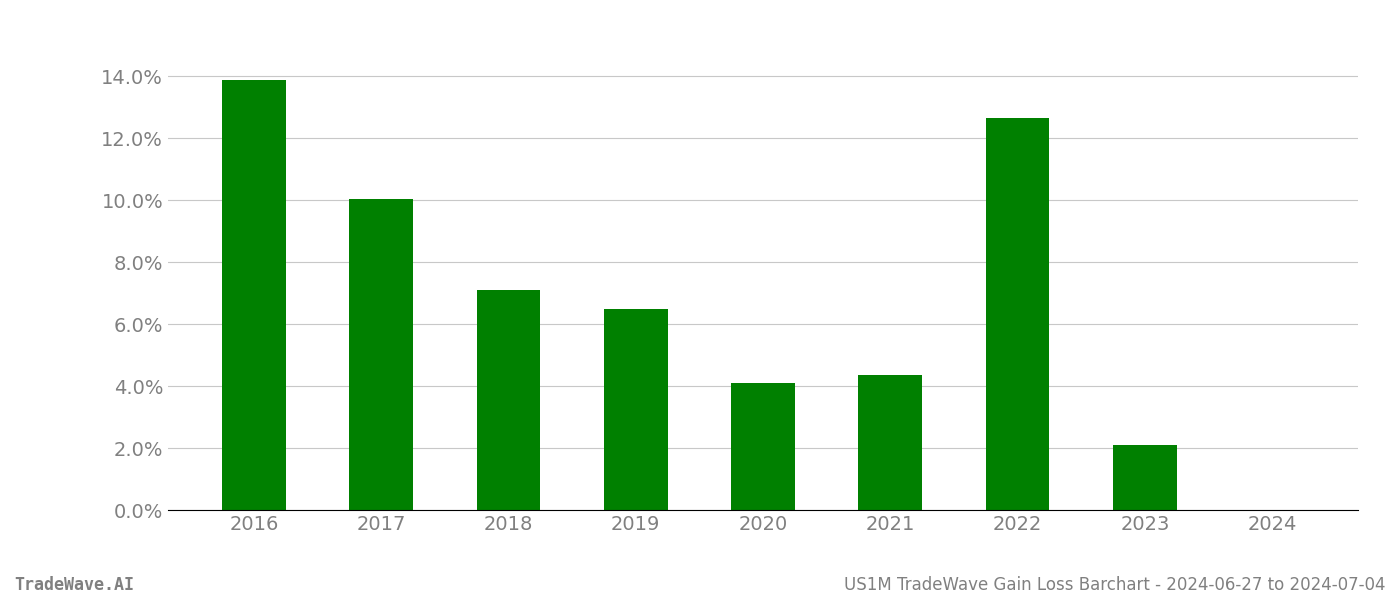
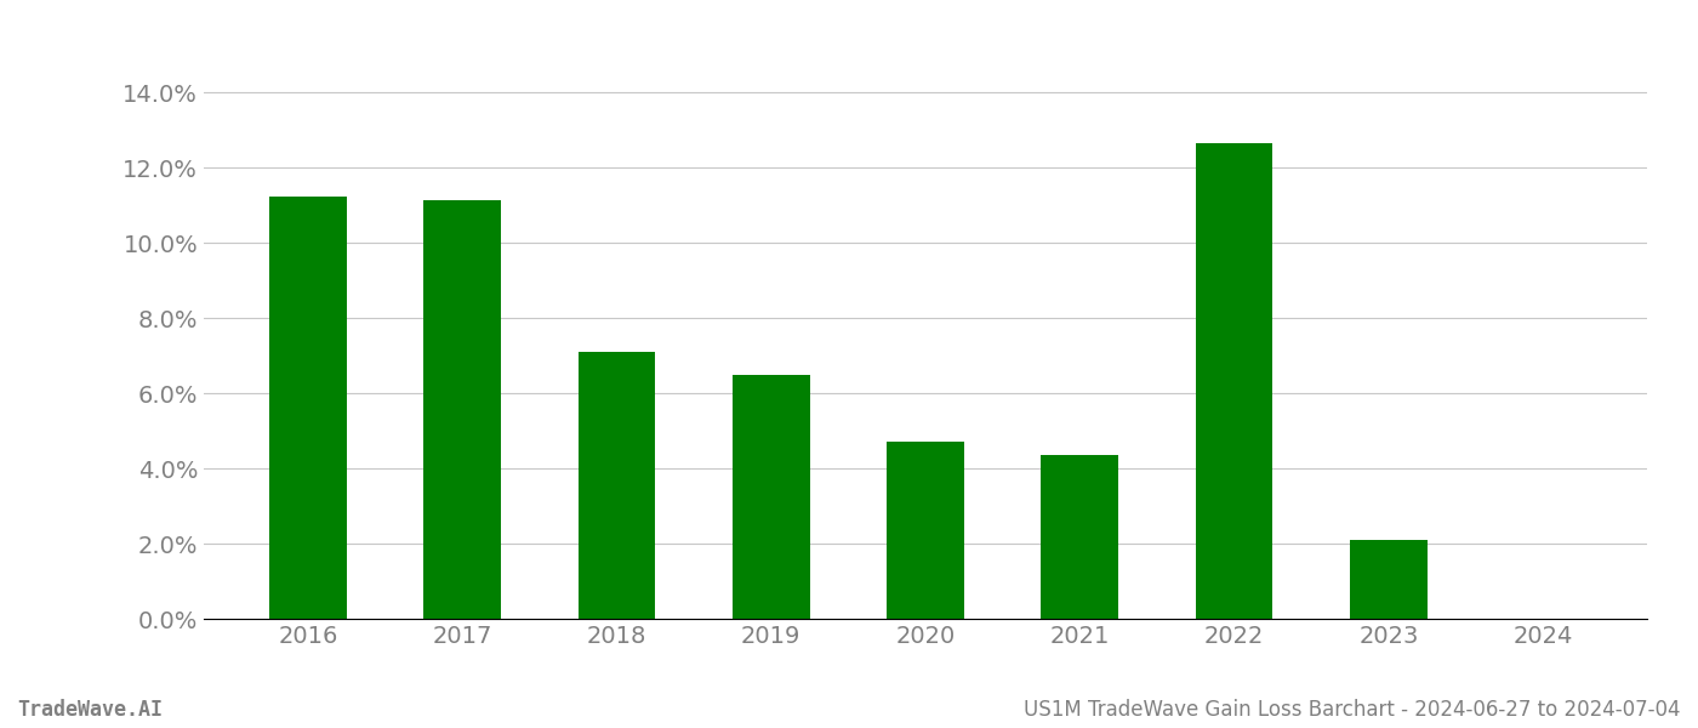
2016: 13.88% -> 11.25%
2017: 10.05% -> 11.15%
2020: 4.10% -> 4.70%
